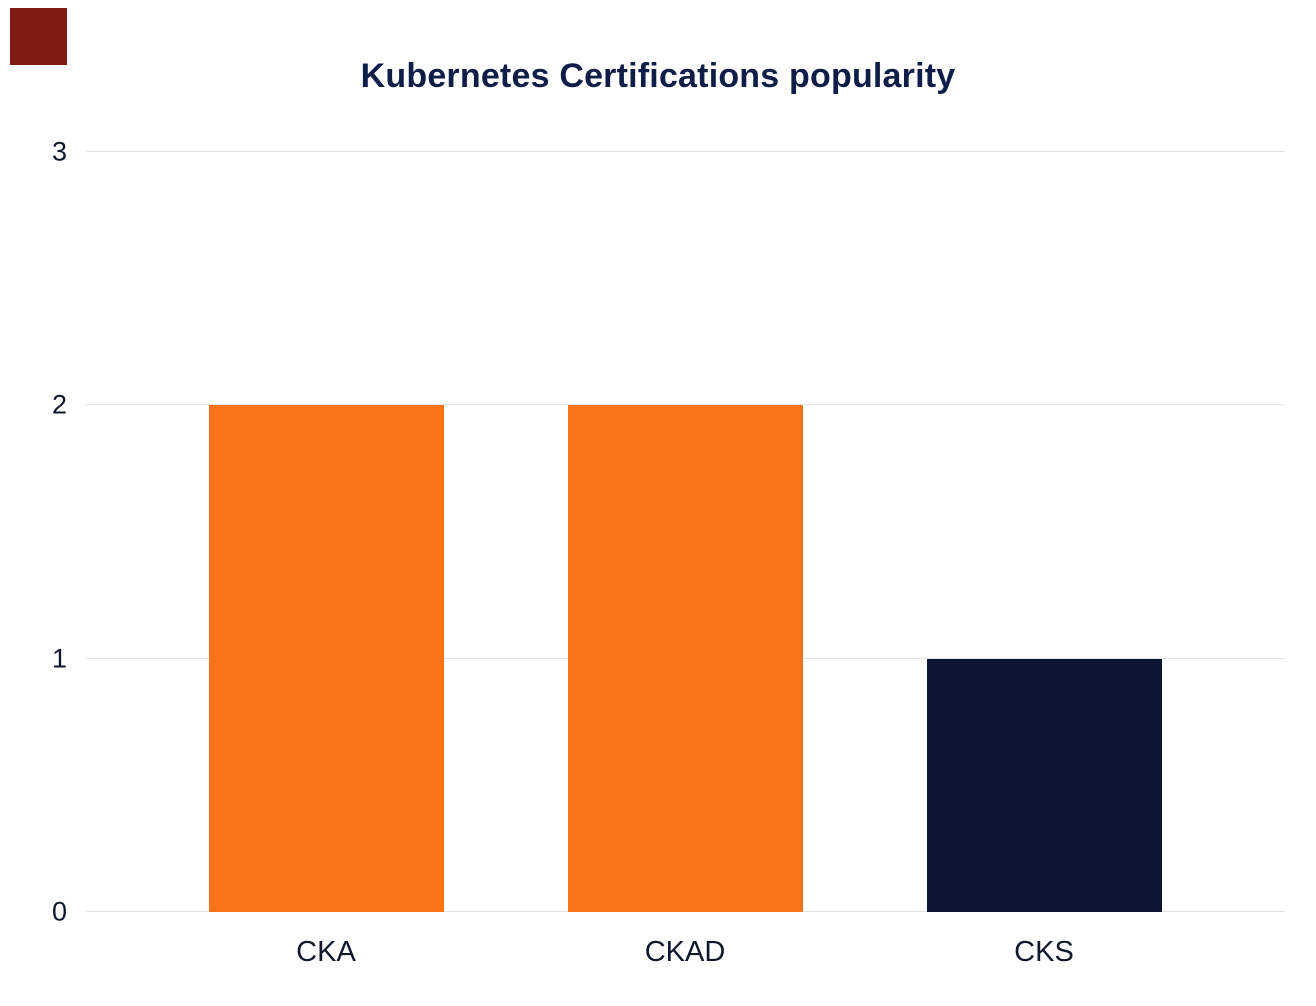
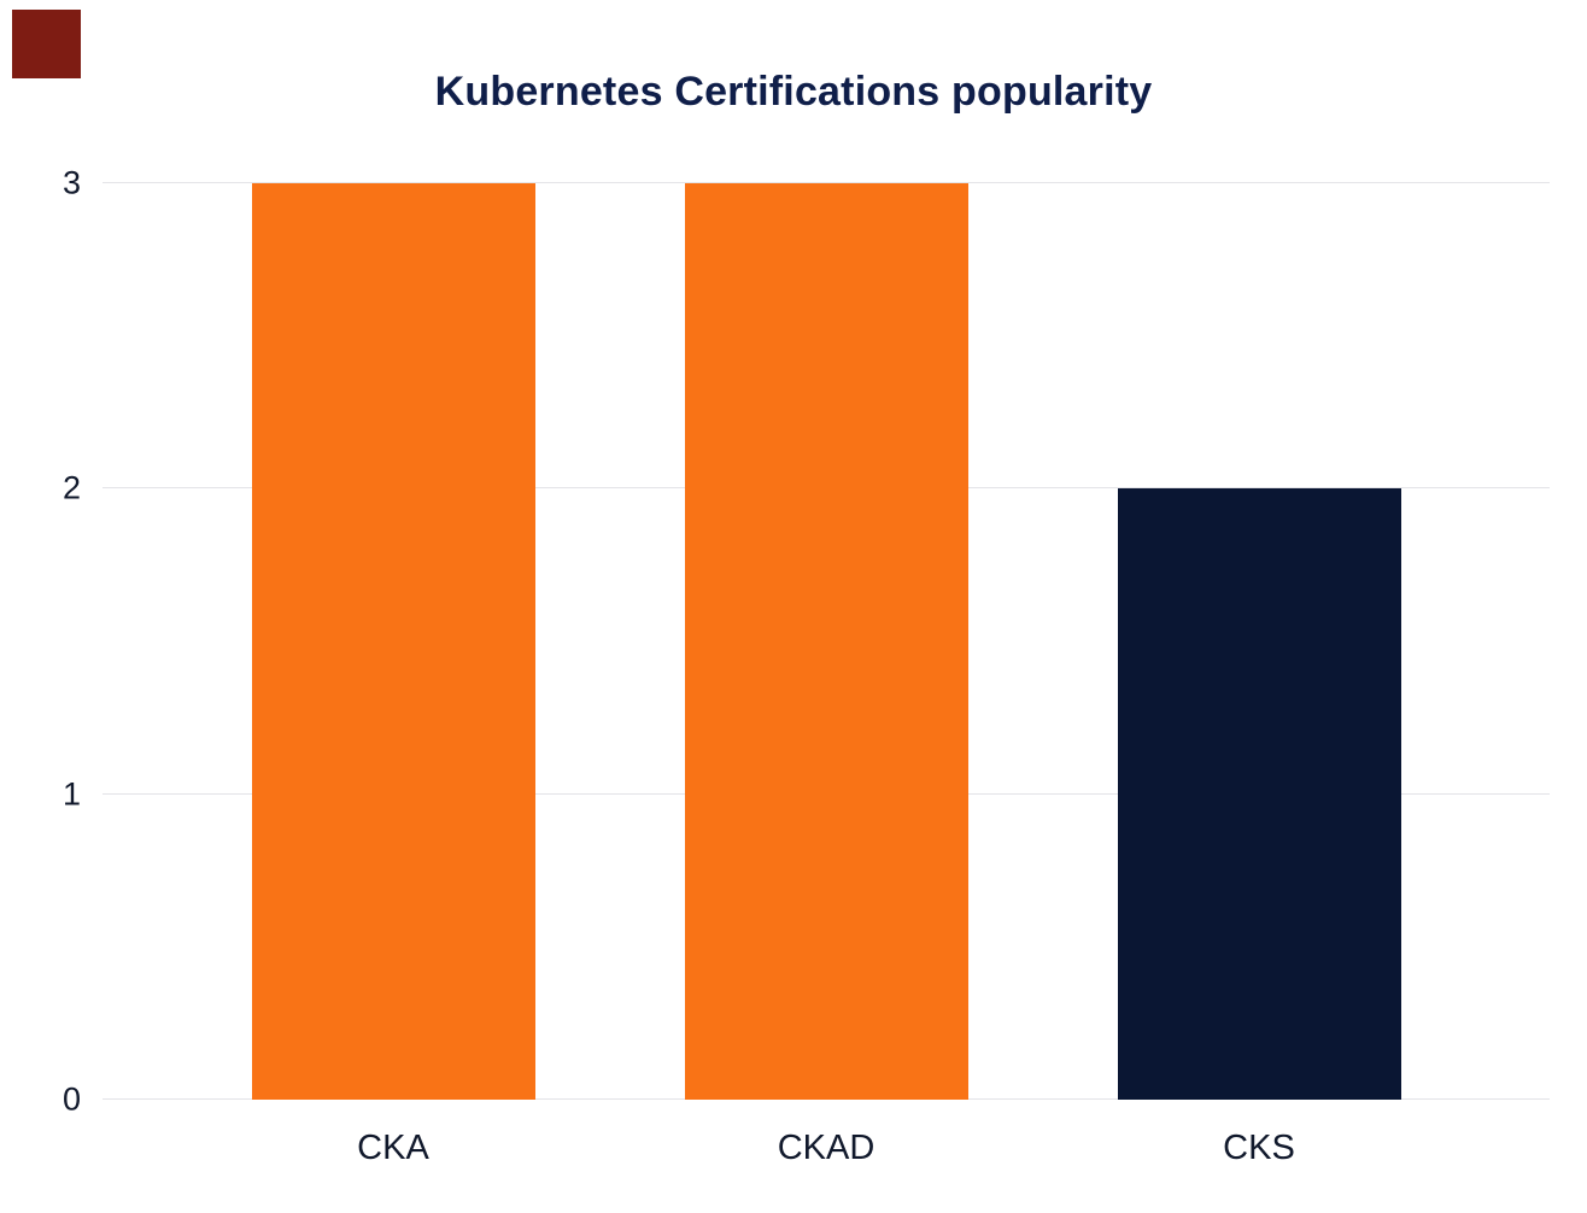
CKA: 2 -> 3
CKAD: 2 -> 3
CKS: 1 -> 2
